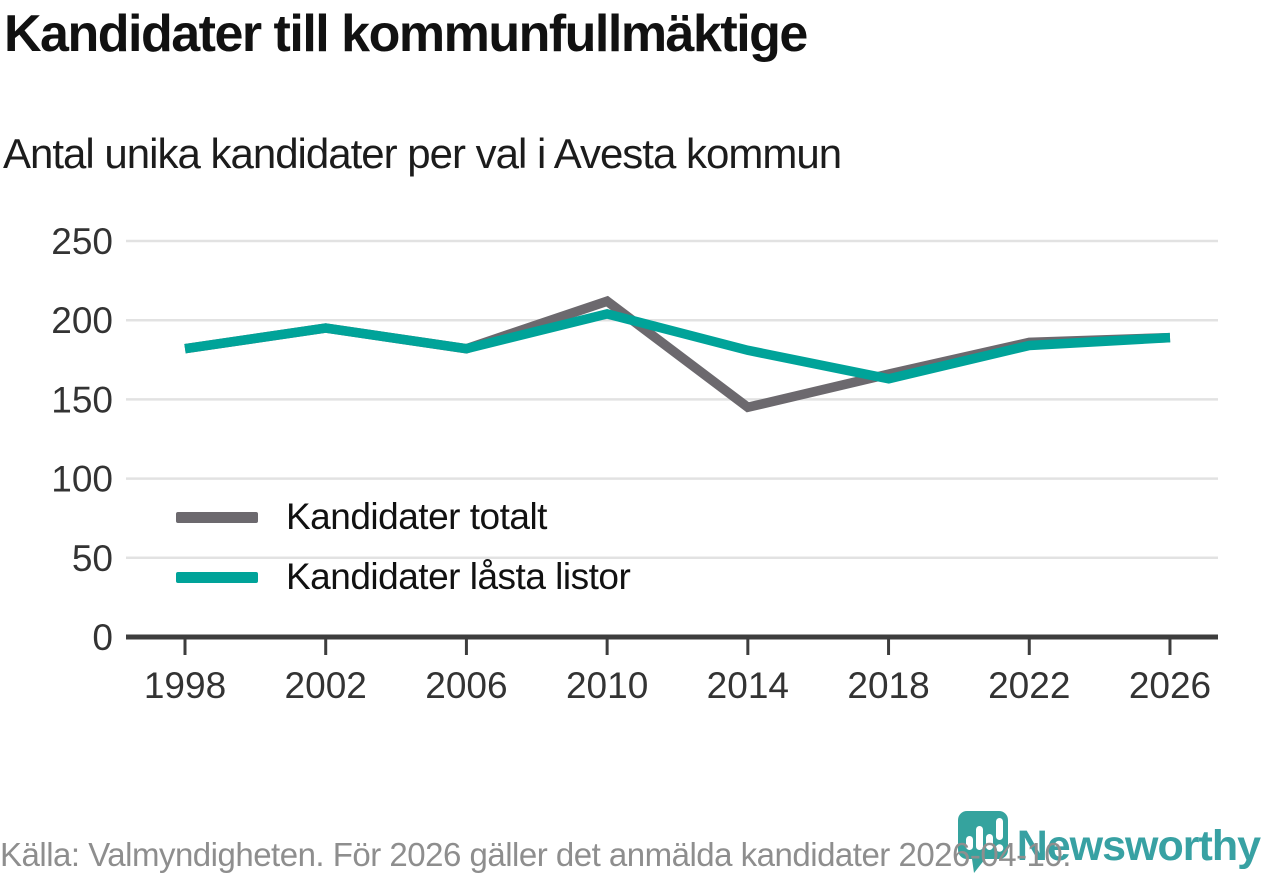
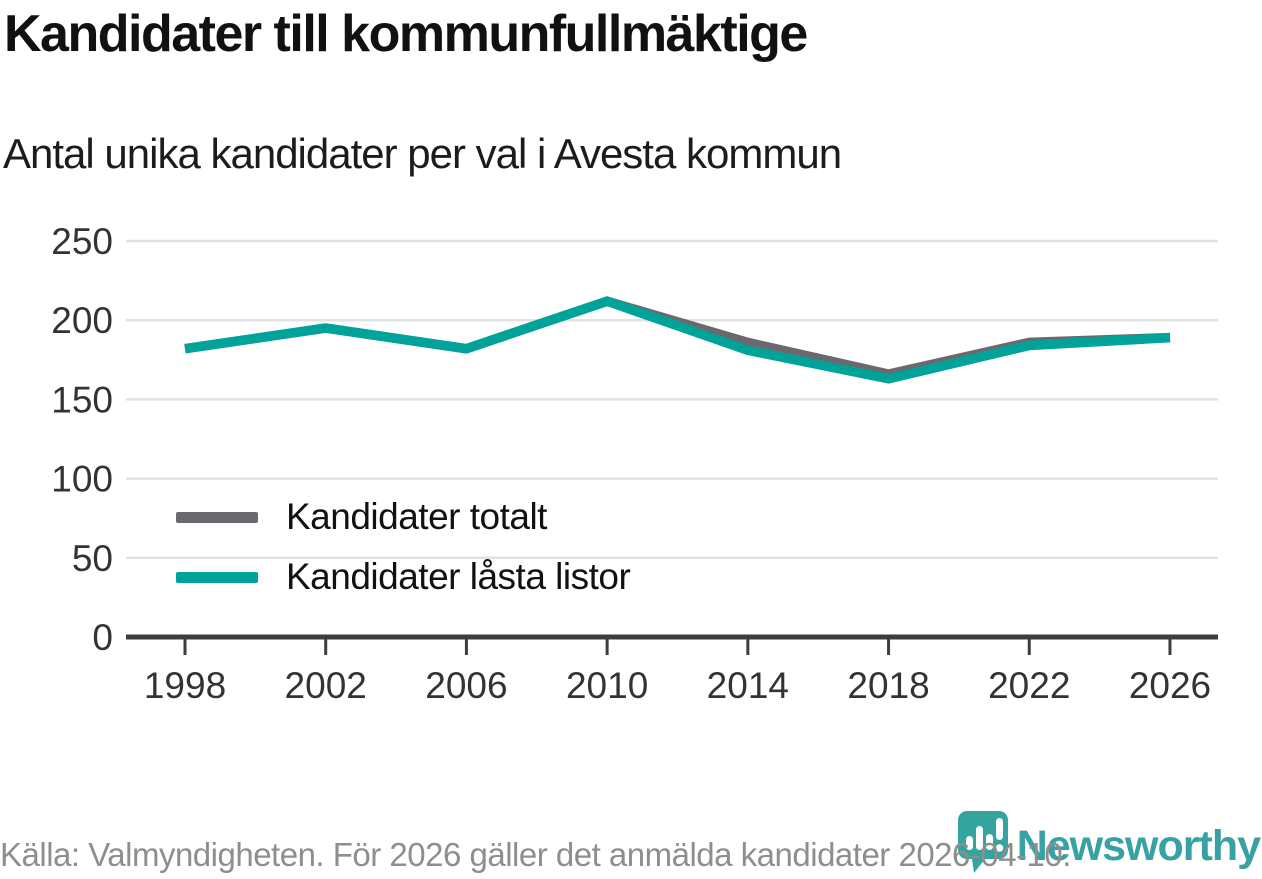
Kandidater låsta listor/2010: 204 -> 212
Kandidater totalt/2014: 145 -> 186
